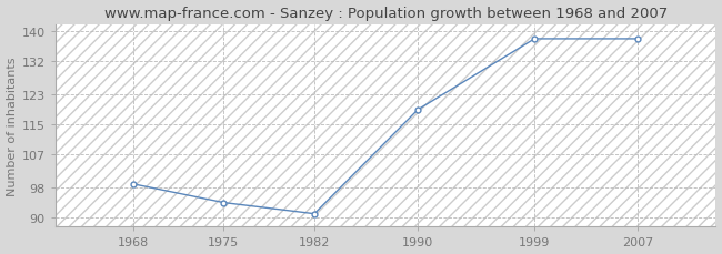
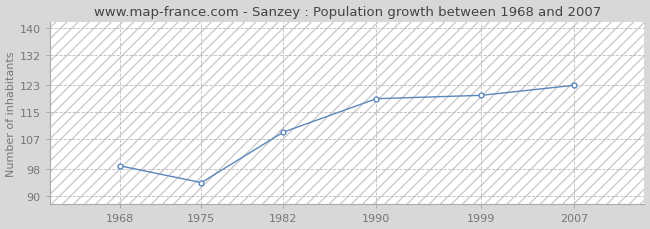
1982: 91 -> 109
1999: 138 -> 120
2007: 138 -> 123
